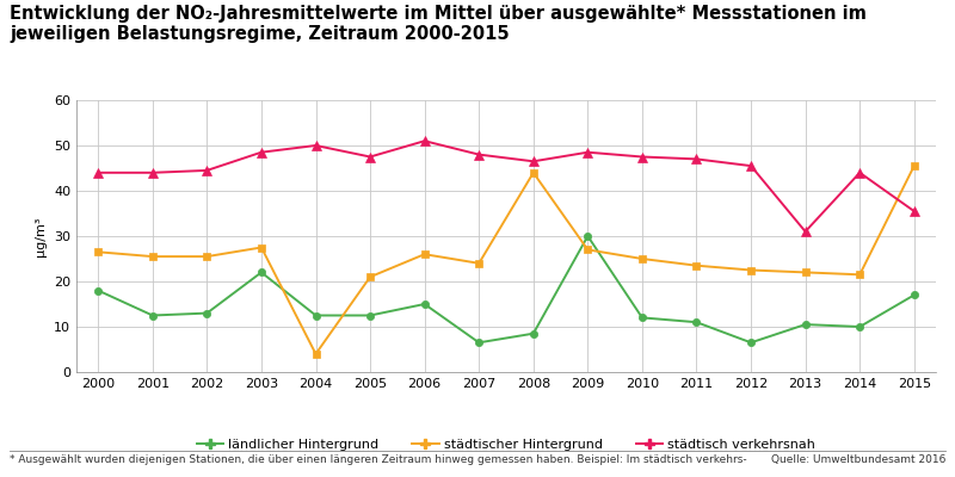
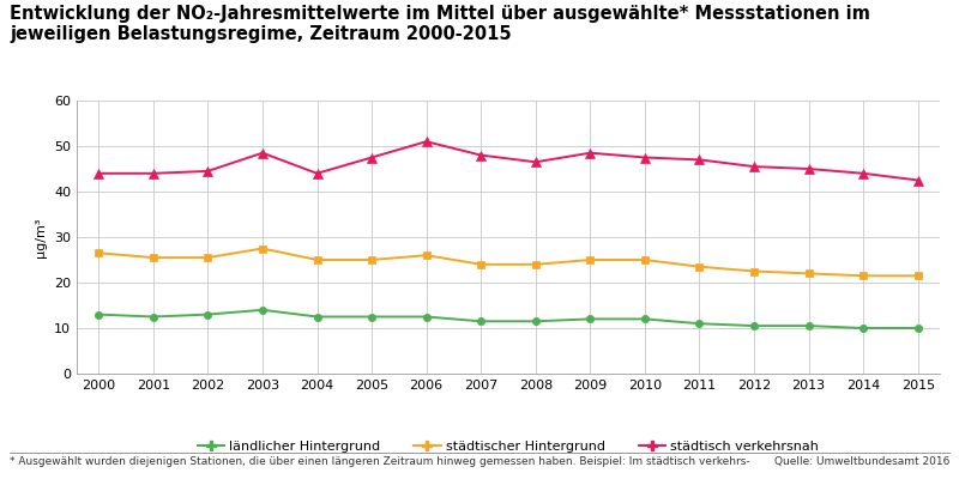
ländlicher Hintergrund/2000: 18.0 -> 13.0
ländlicher Hintergrund/2003: 22.0 -> 14.0
städtischer Hintergrund/2004: 4.0 -> 25.0
städtisch verkehrsnah/2004: 50.0 -> 44.0
städtischer Hintergrund/2005: 21.0 -> 25.0
ländlicher Hintergrund/2006: 15.0 -> 12.5
ländlicher Hintergrund/2007: 6.5 -> 11.5
ländlicher Hintergrund/2008: 8.5 -> 11.5
städtischer Hintergrund/2008: 44.0 -> 24.0
ländlicher Hintergrund/2009: 30.0 -> 12.0
städtischer Hintergrund/2009: 27.0 -> 25.0
ländlicher Hintergrund/2012: 6.5 -> 10.5
städtisch verkehrsnah/2013: 31.0 -> 45.0
ländlicher Hintergrund/2015: 17.0 -> 10.0
städtischer Hintergrund/2015: 45.5 -> 21.5
städtisch verkehrsnah/2015: 35.5 -> 42.5
